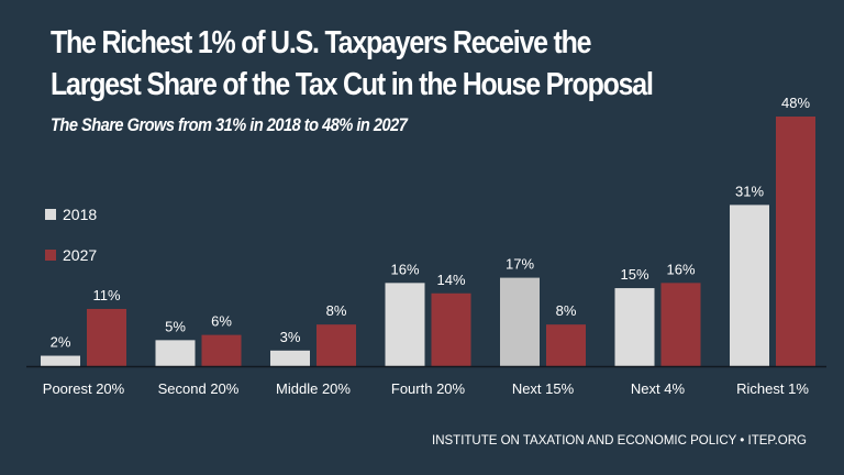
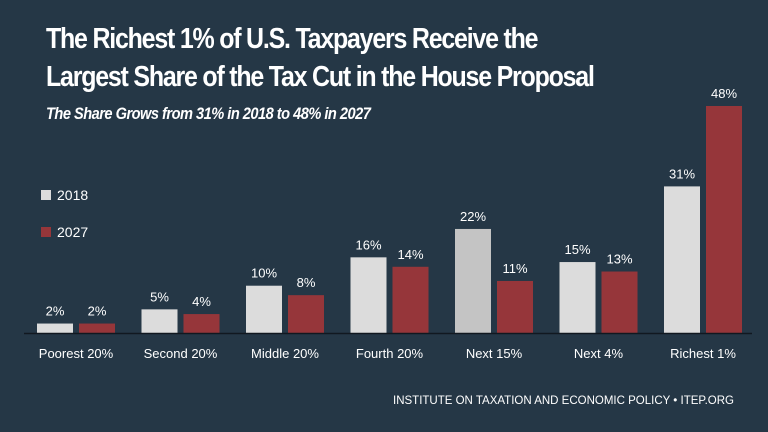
2027/Poorest 20%: 11% -> 2%
2027/Second 20%: 6% -> 4%
2018/Middle 20%: 3% -> 10%
2018/Next 15%: 17% -> 22%
2027/Next 15%: 8% -> 11%
2027/Next 4%: 16% -> 13%
